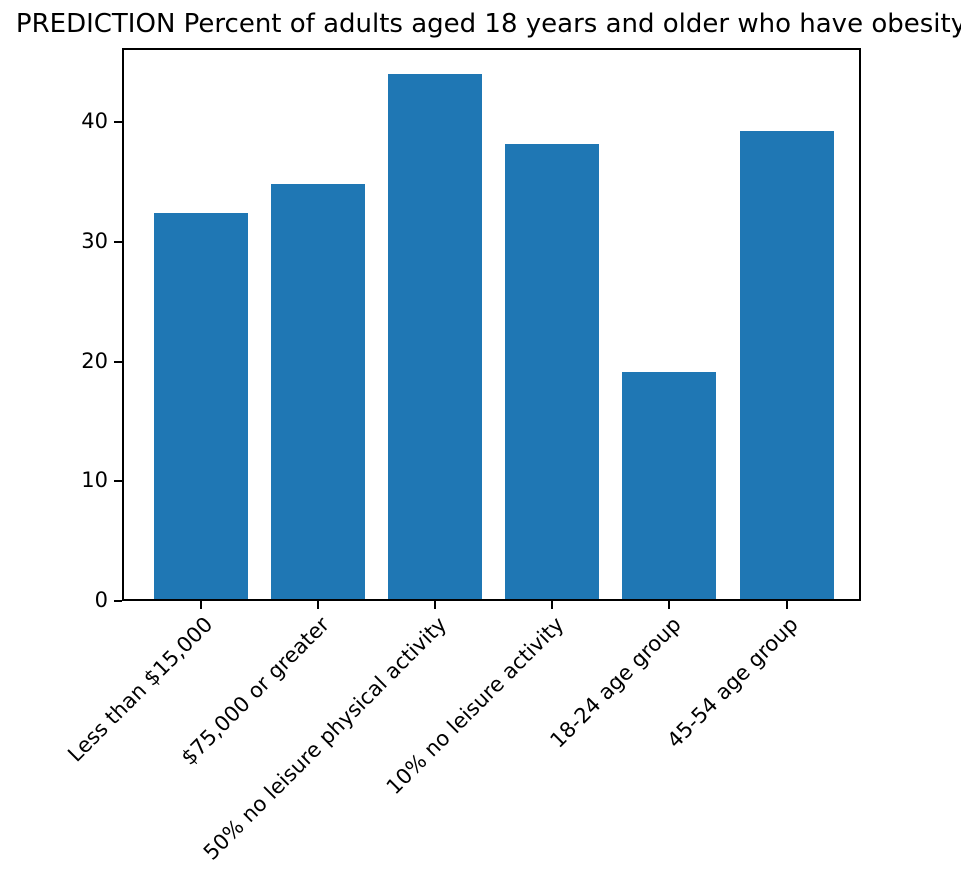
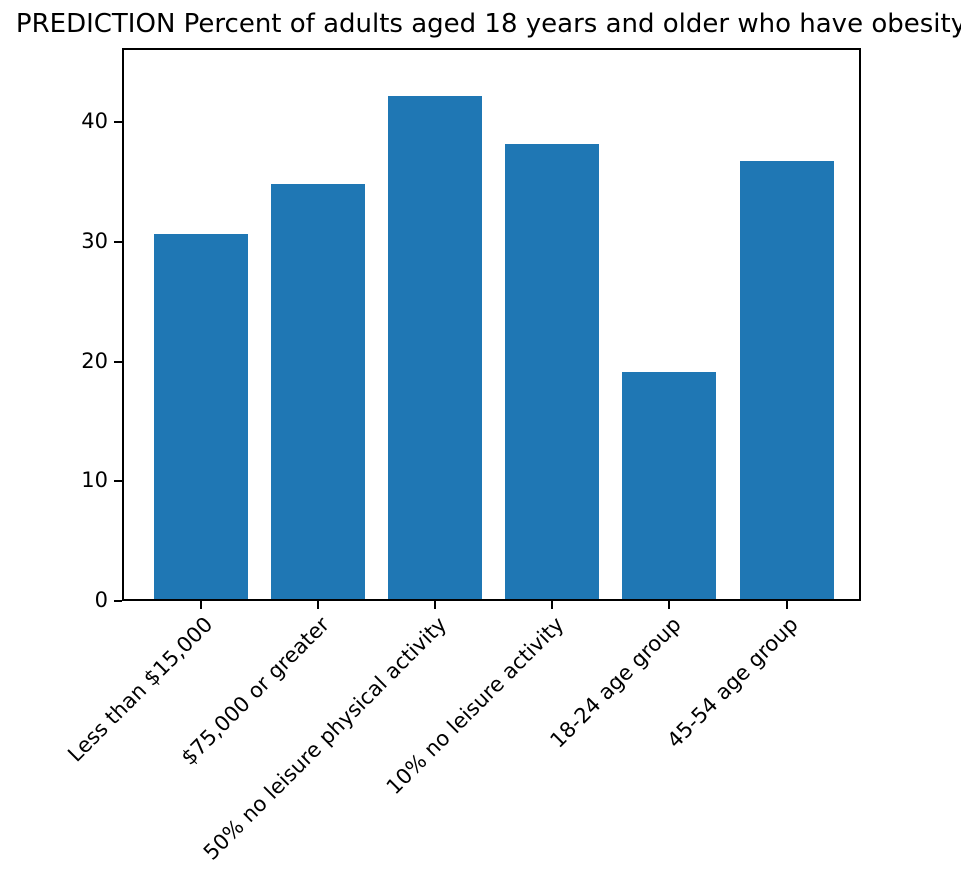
Less than $15,000: 32.4 -> 30.7
50% no leisure physical activity: 44.0 -> 42.2
45-54 age group: 39.3 -> 36.8
